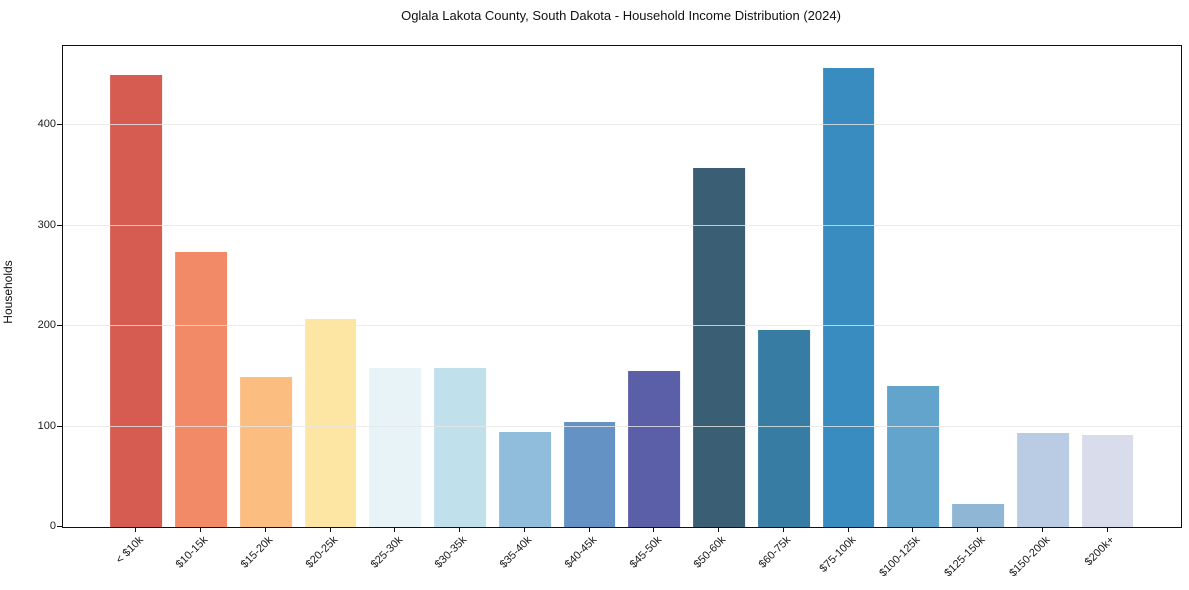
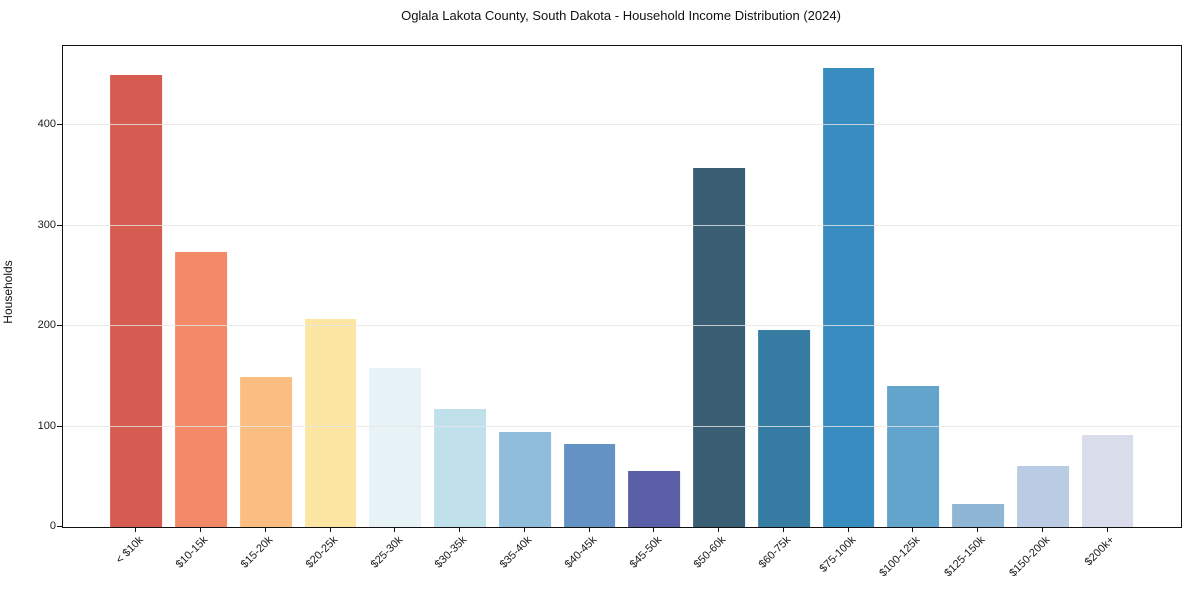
$30-35k: 158 -> 118
$40-45k: 105 -> 83
$45-50k: 155 -> 56
$150-200k: 94 -> 61
